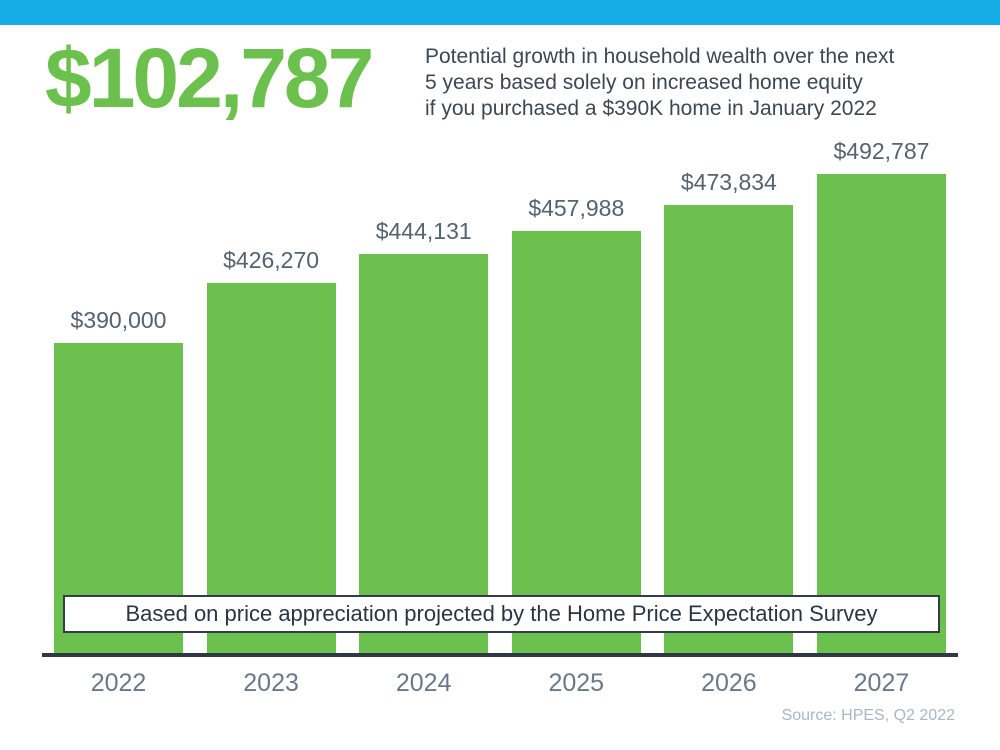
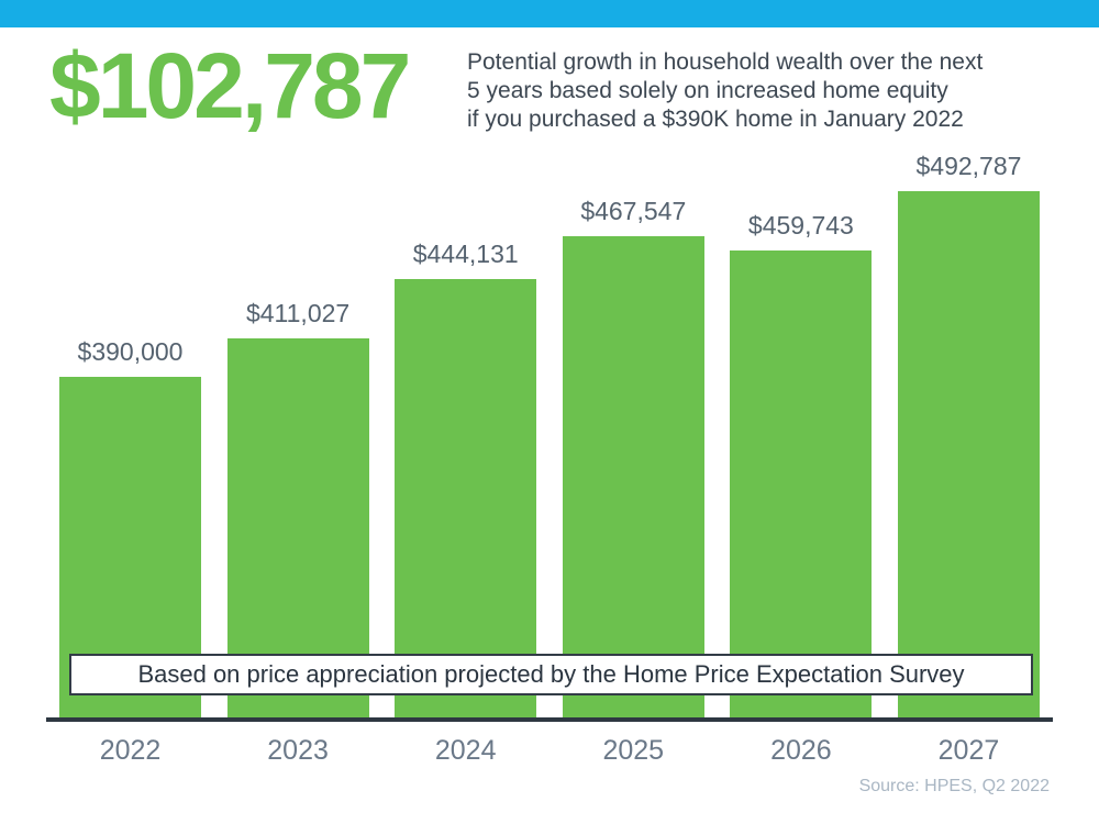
2023: $426,270 -> $411,027
2025: $457,988 -> $467,547
2026: $473,834 -> $459,743
